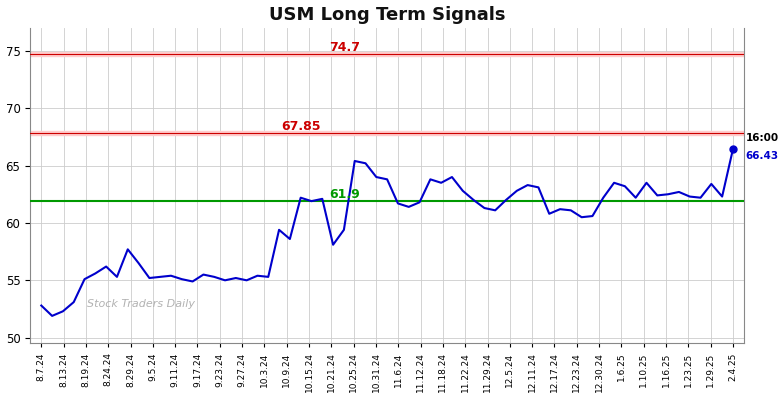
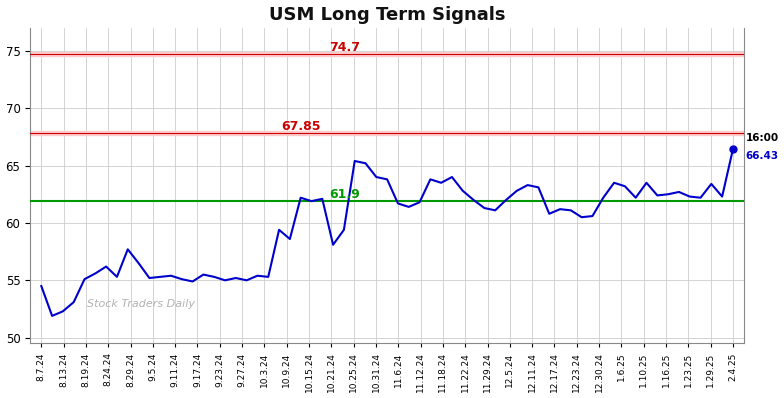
8.7.24: 52.8 -> 54.5
